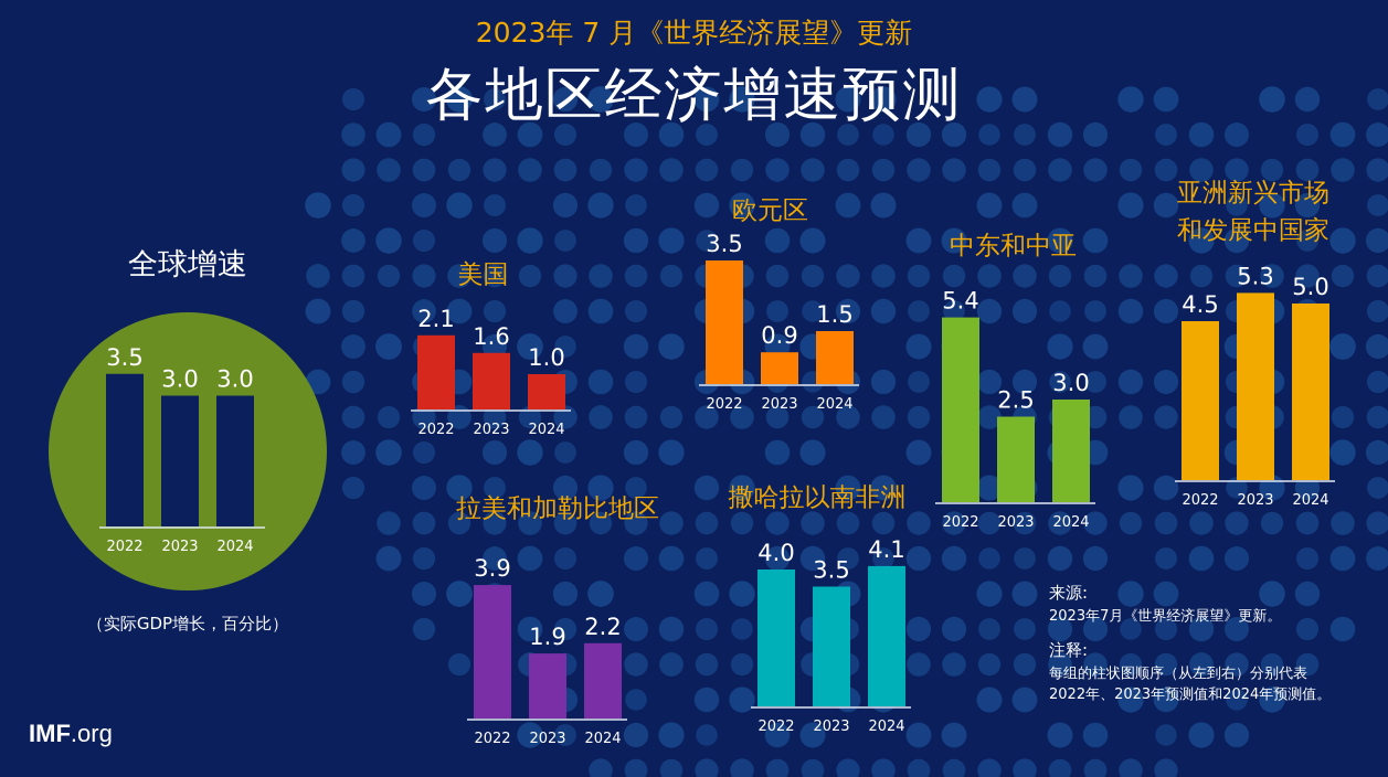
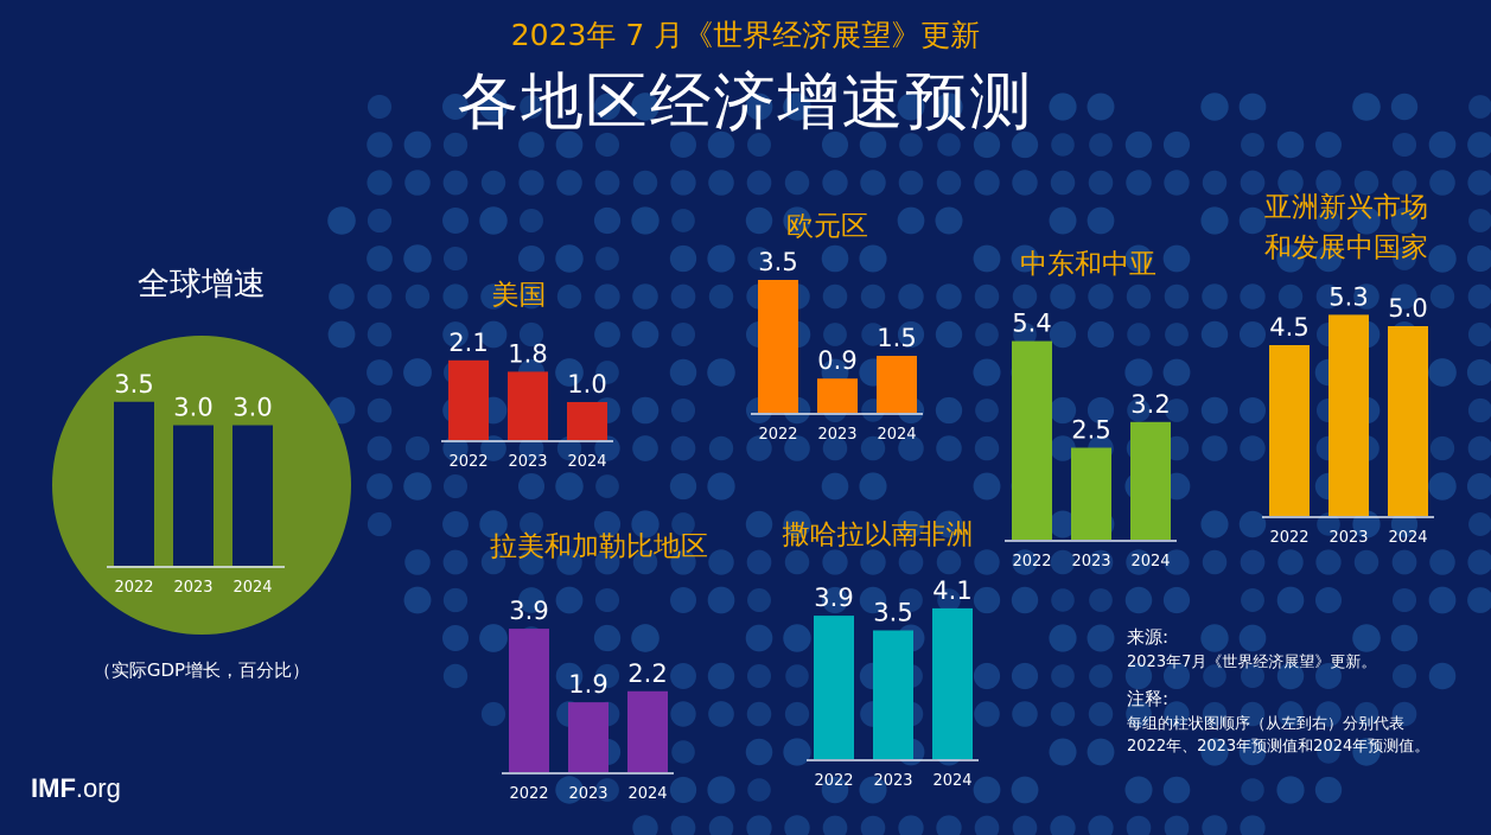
美国/2023: 1.6 -> 1.8
中东和中亚/2024: 3.0 -> 3.2
撒哈拉以南非洲/2022: 4.0 -> 3.9
